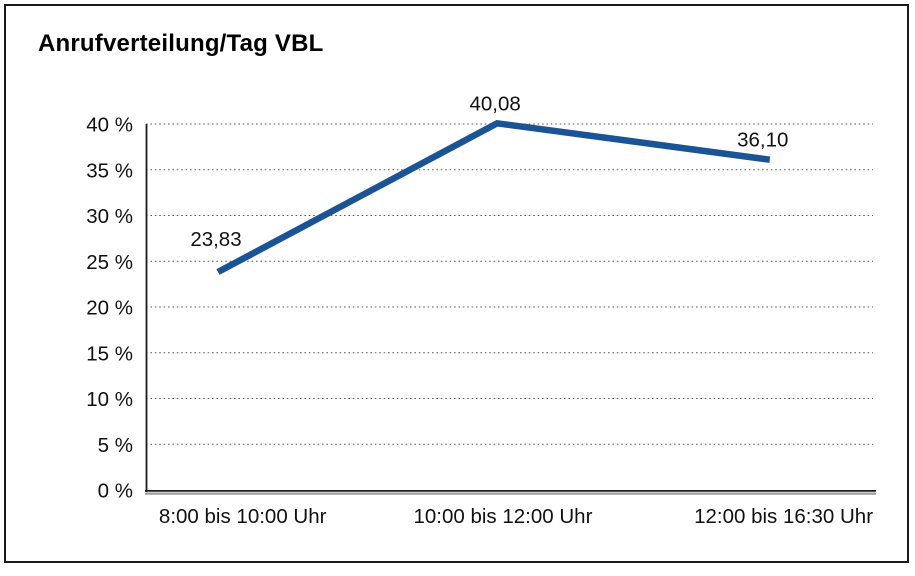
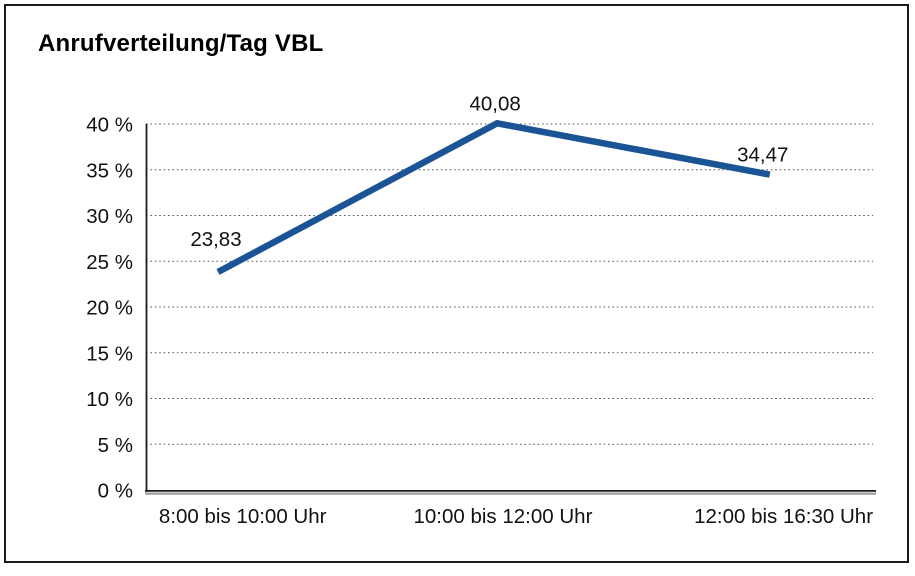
12:00 bis 16:30 Uhr: 36,10 -> 34,47
